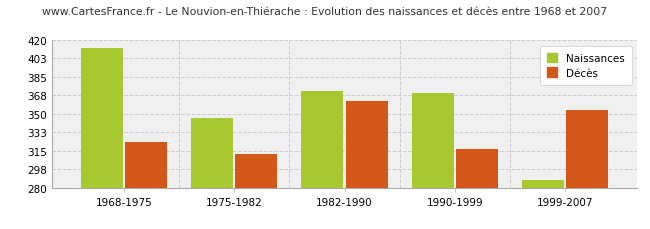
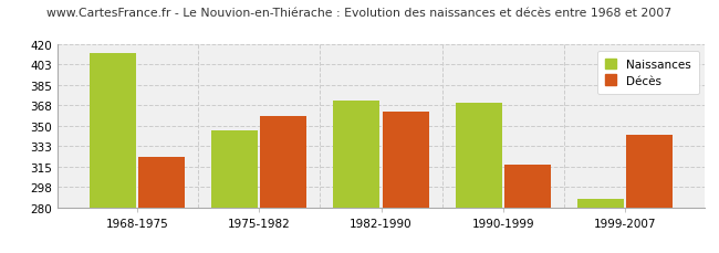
Décès/1975-1982: 312 -> 359
Décès/1999-2007: 354 -> 342
